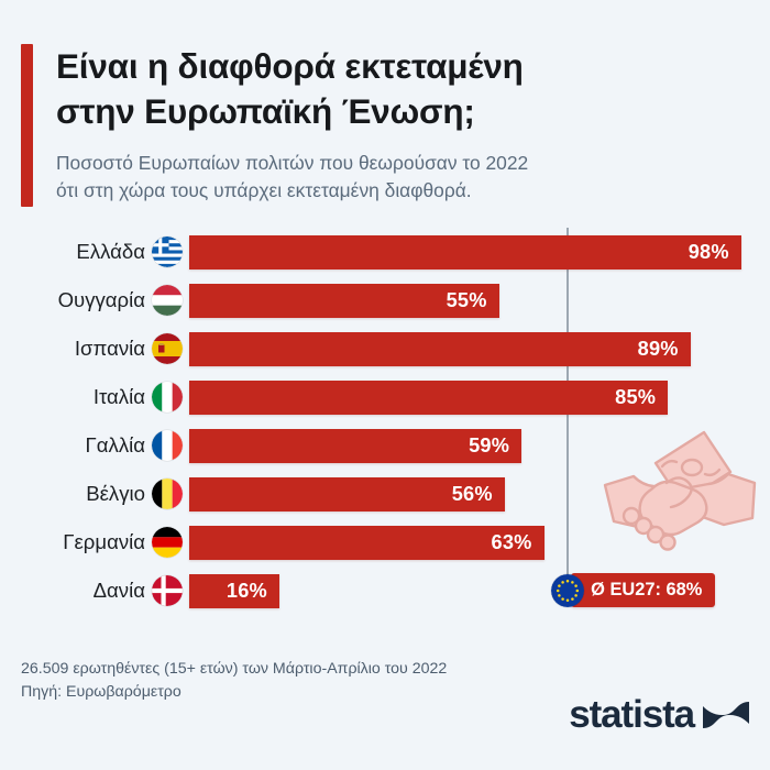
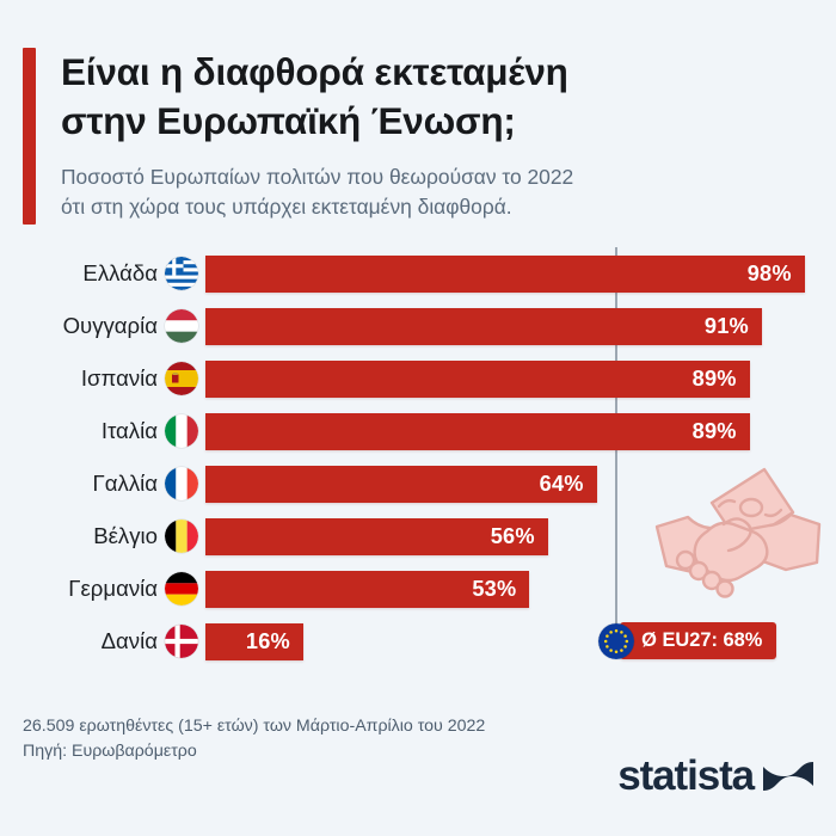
Ουγγαρία: 55% -> 91%
Ιταλία: 85% -> 89%
Γαλλία: 59% -> 64%
Γερμανία: 63% -> 53%
